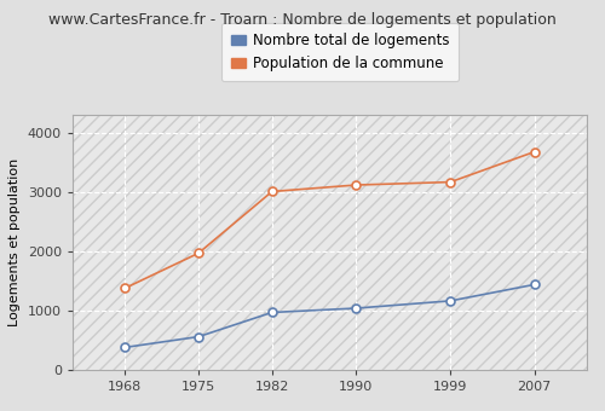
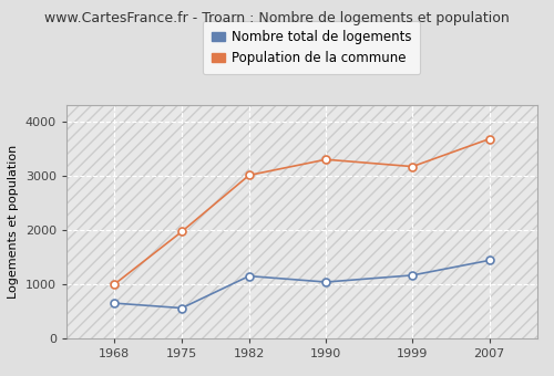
Nombre total de logements/1968: 380 -> 650
Population de la commune/1968: 1380 -> 1000
Nombre total de logements/1982: 970 -> 1150
Population de la commune/1990: 3120 -> 3300
